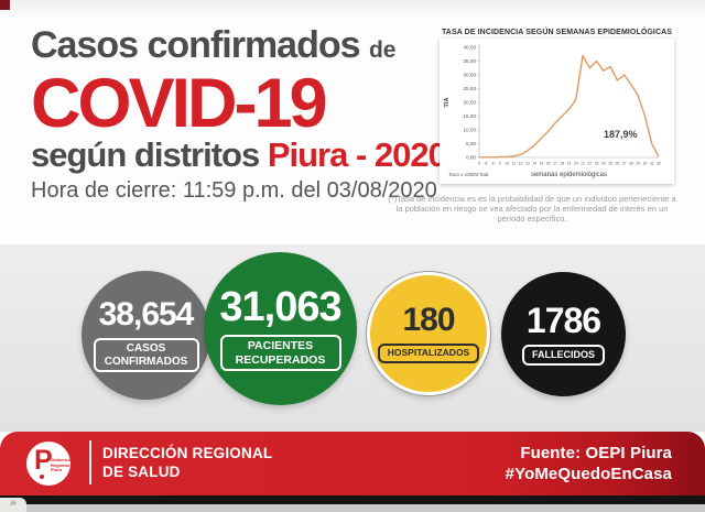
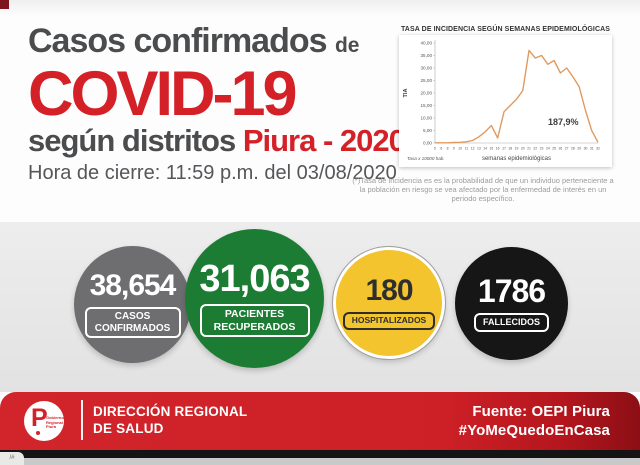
16: 10 -> 2
22: 32 -> 34
30: 15 -> 13
